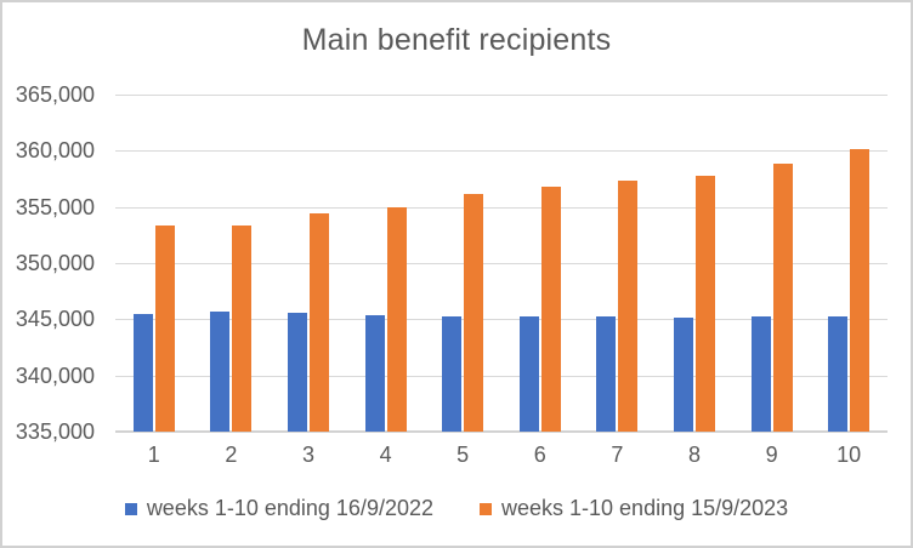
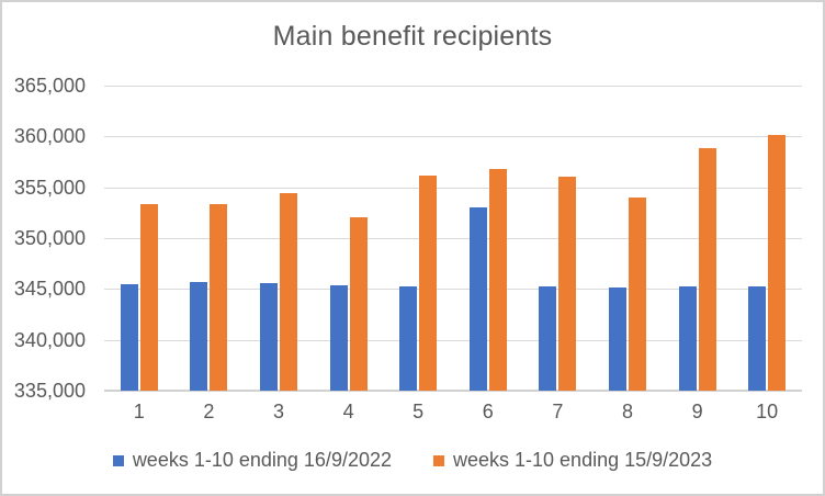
weeks 1-10 ending 15/9/2023/4: 355000 -> 352000
weeks 1-10 ending 16/9/2022/6: 345000 -> 353000
weeks 1-10 ending 15/9/2023/7: 357000 -> 356000
weeks 1-10 ending 15/9/2023/8: 358000 -> 354000
